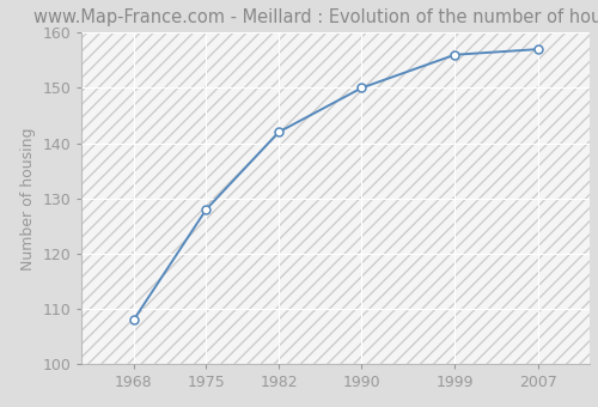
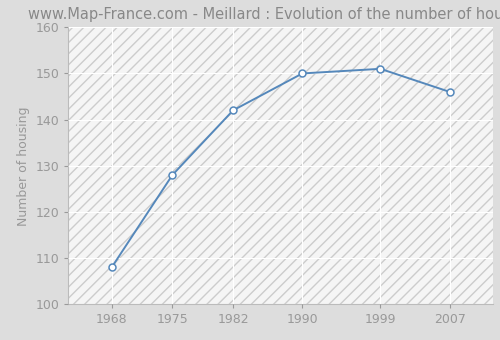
1999: 156 -> 151
2007: 157 -> 146
